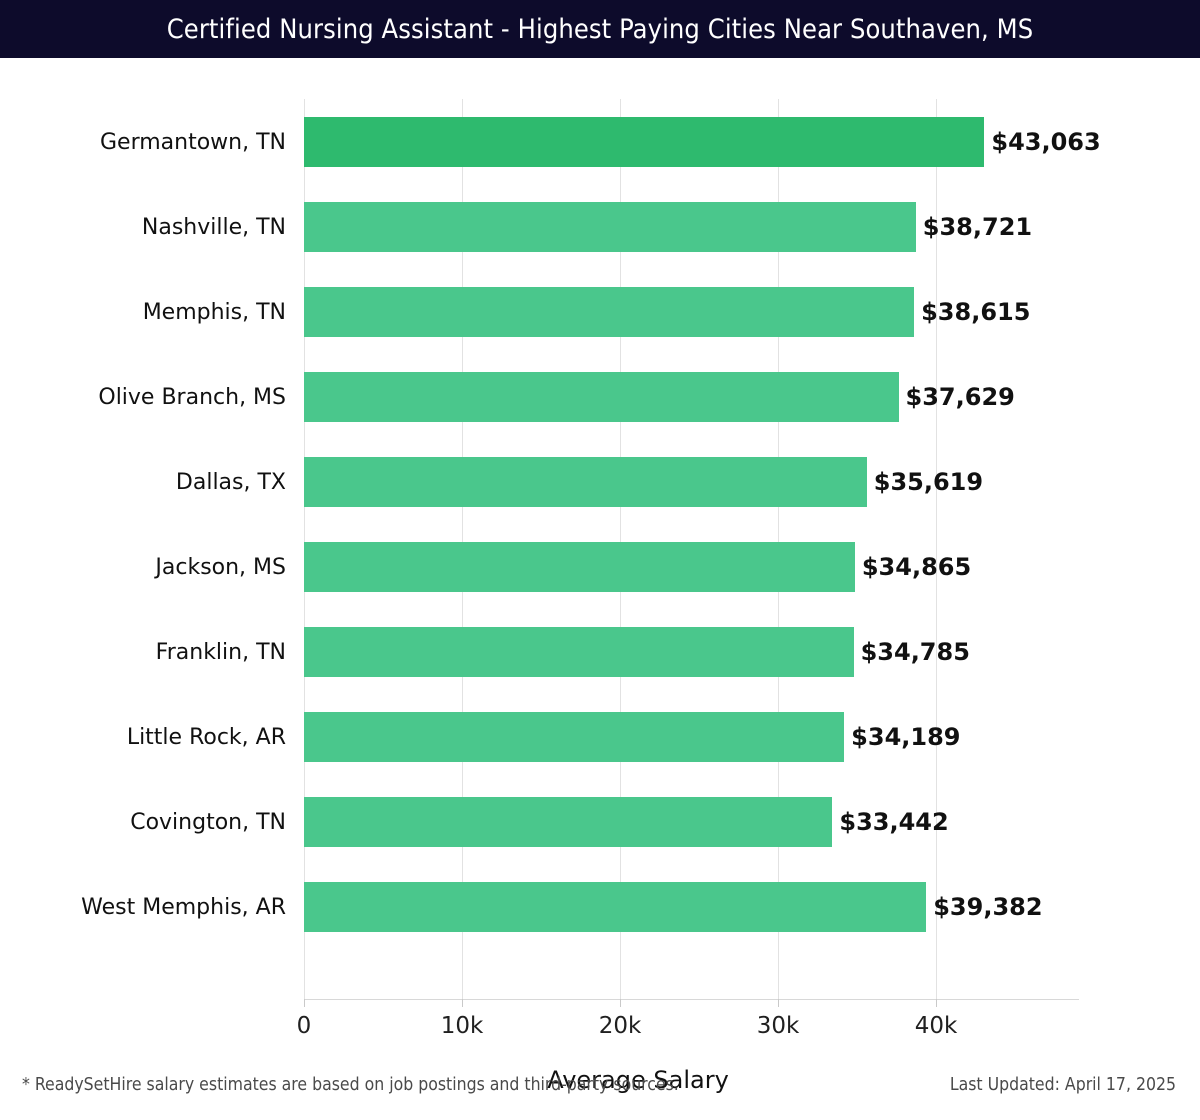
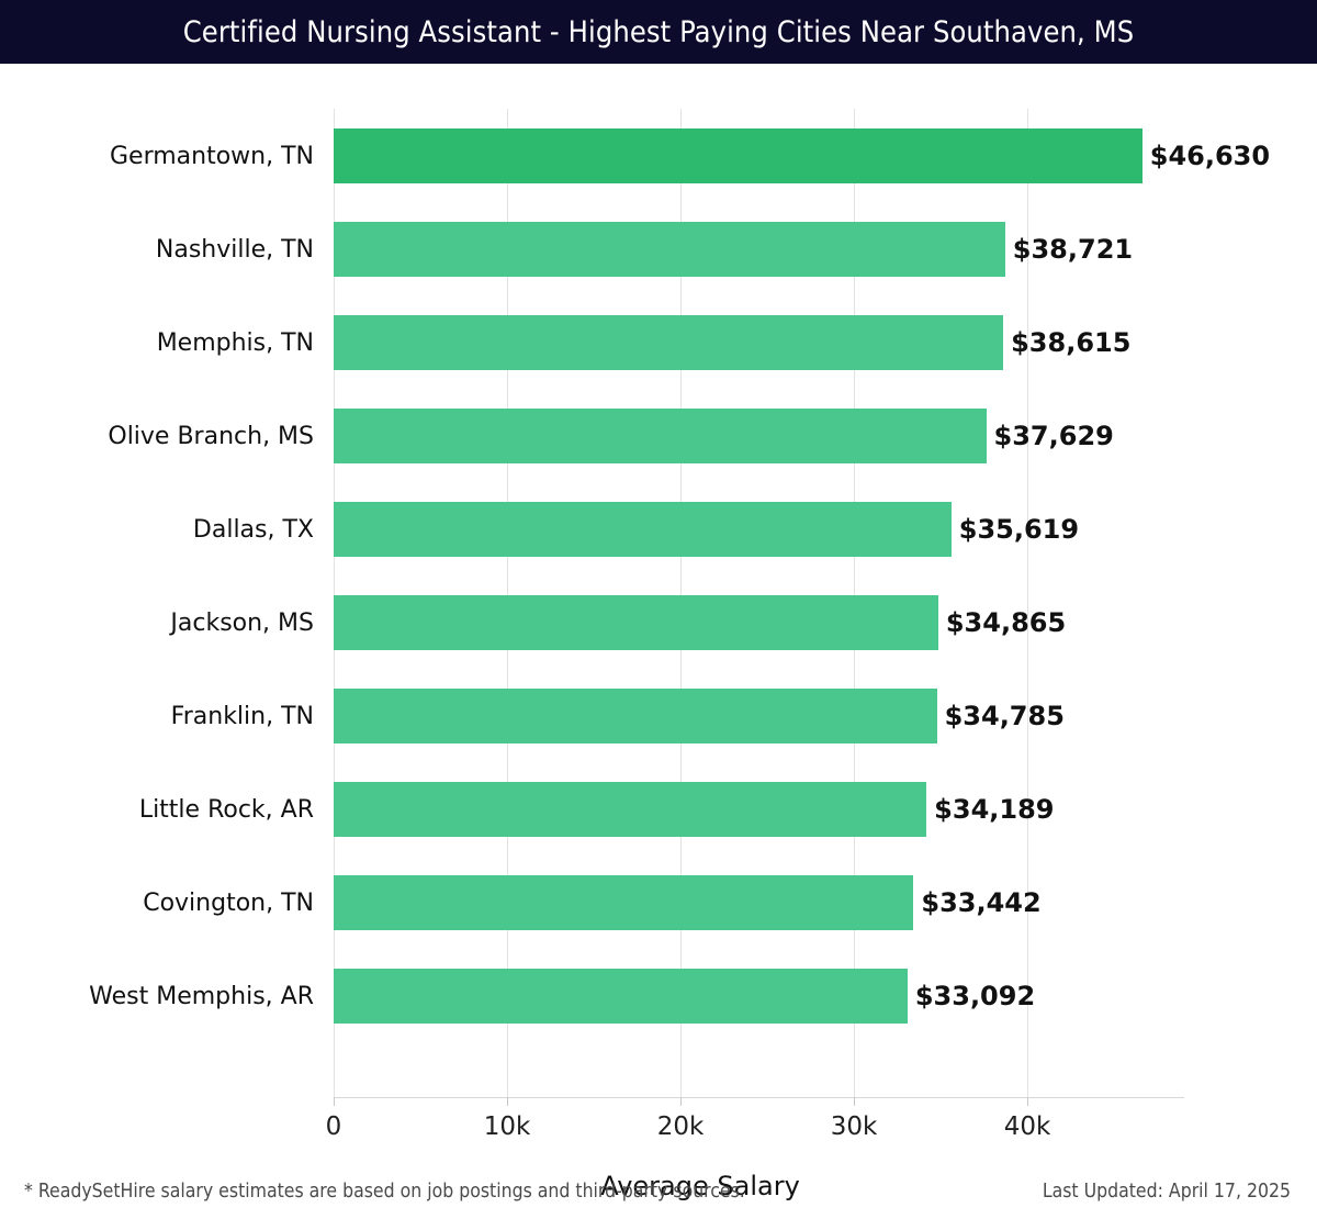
Germantown, TN: $43,063 -> $46,630
West Memphis, AR: $39,382 -> $33,092
